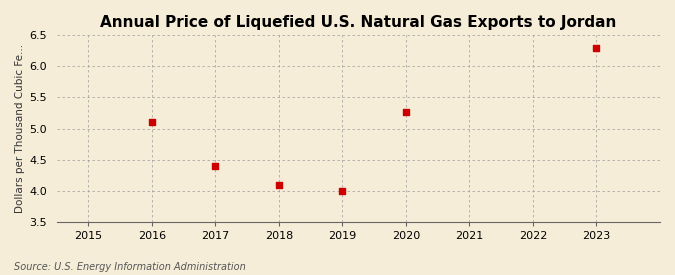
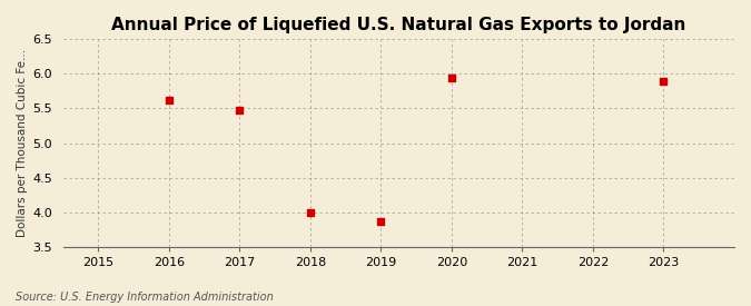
2016: 5.10 -> 5.62
2017: 4.39 -> 5.48
2018: 4.09 -> 4.00
2019: 3.99 -> 3.86
2020: 5.27 -> 5.94
2023: 6.30 -> 5.90
